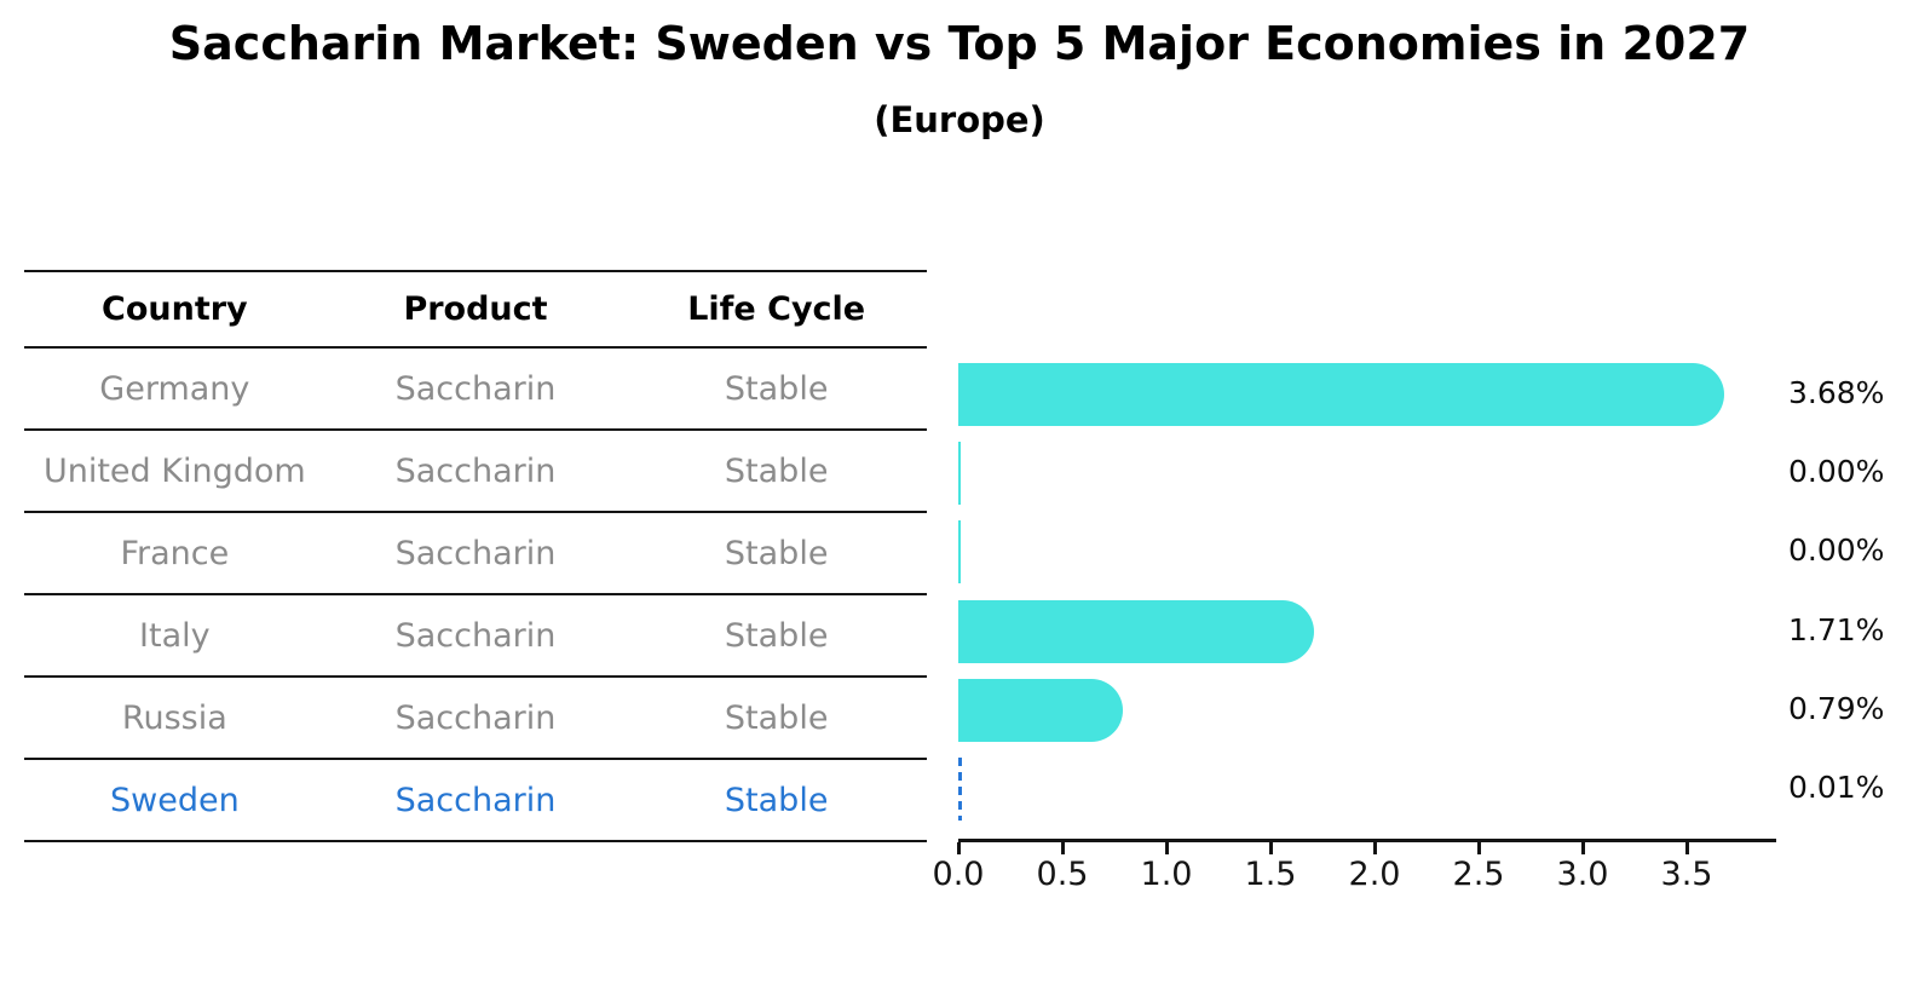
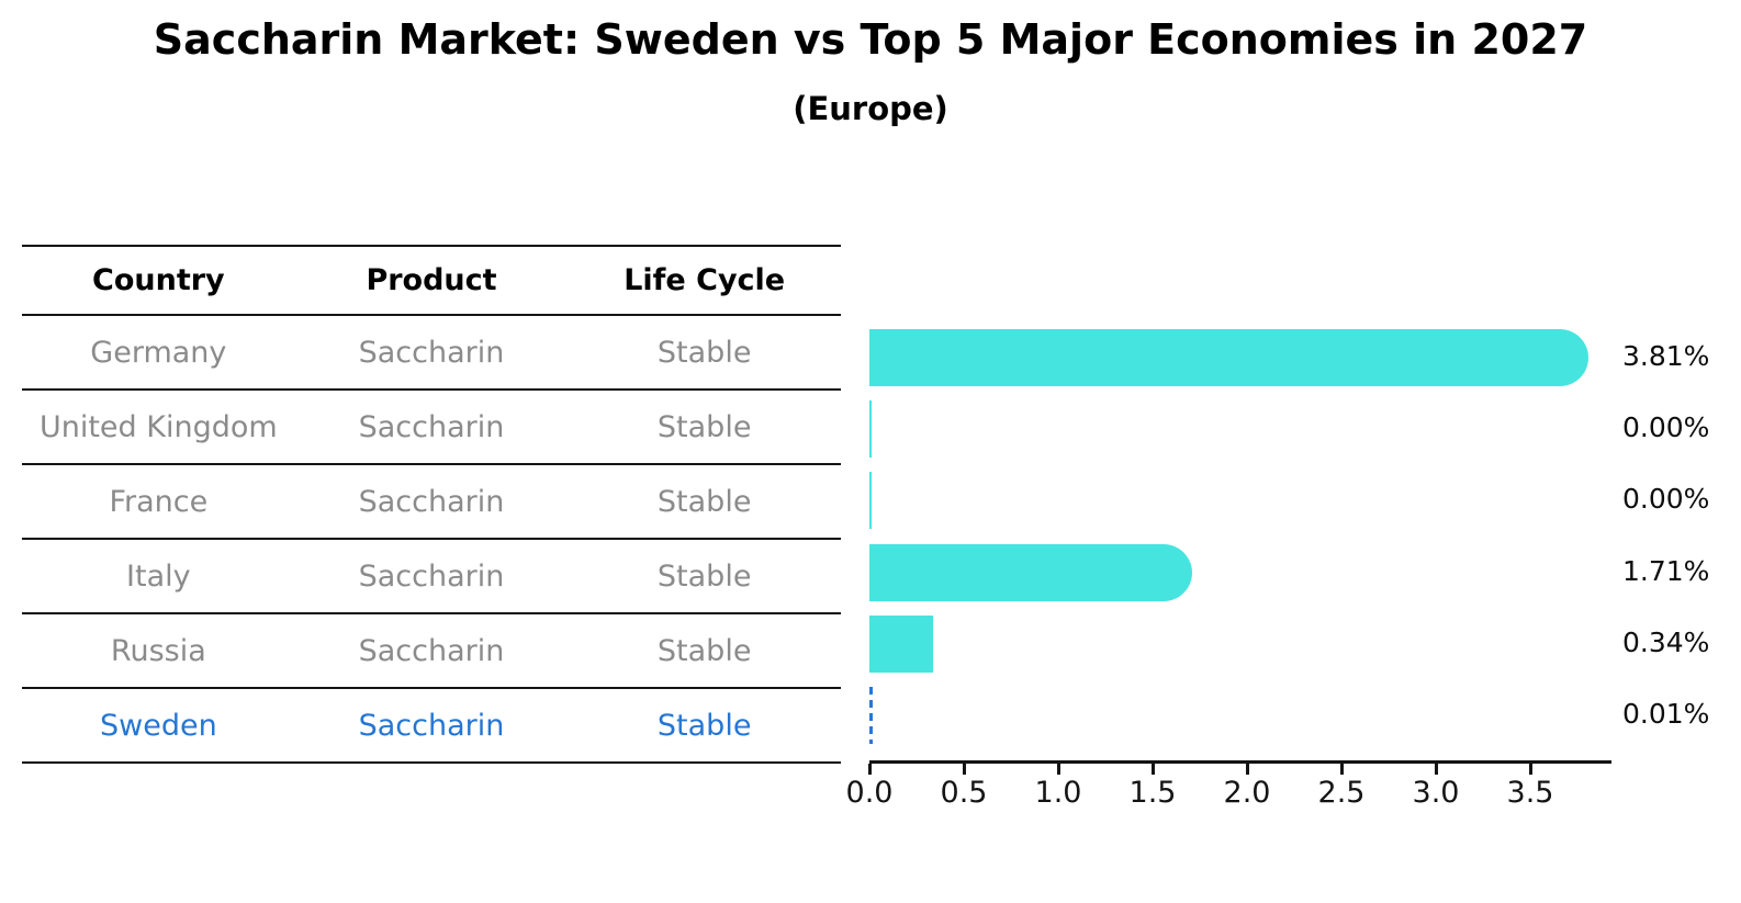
Germany: 3.68% -> 3.81%
Russia: 0.79% -> 0.34%
